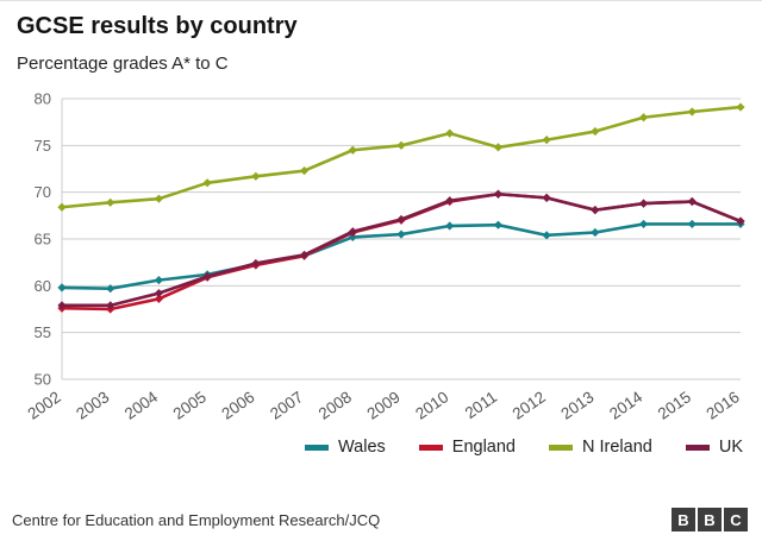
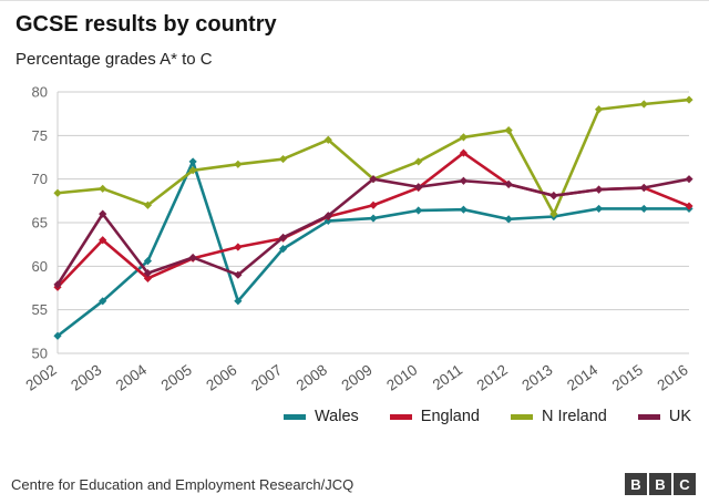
Wales/2002: 60 -> 52
Wales/2003: 60 -> 56
England/2003: 58 -> 63
UK/2003: 58 -> 66
N Ireland/2004: 69 -> 67
Wales/2005: 61 -> 72
Wales/2006: 62 -> 56
UK/2006: 62 -> 59
Wales/2007: 63 -> 62
N Ireland/2009: 75 -> 70
UK/2009: 67 -> 70
N Ireland/2010: 76 -> 72
England/2011: 70 -> 73
N Ireland/2013: 76 -> 66
UK/2016: 67 -> 70
